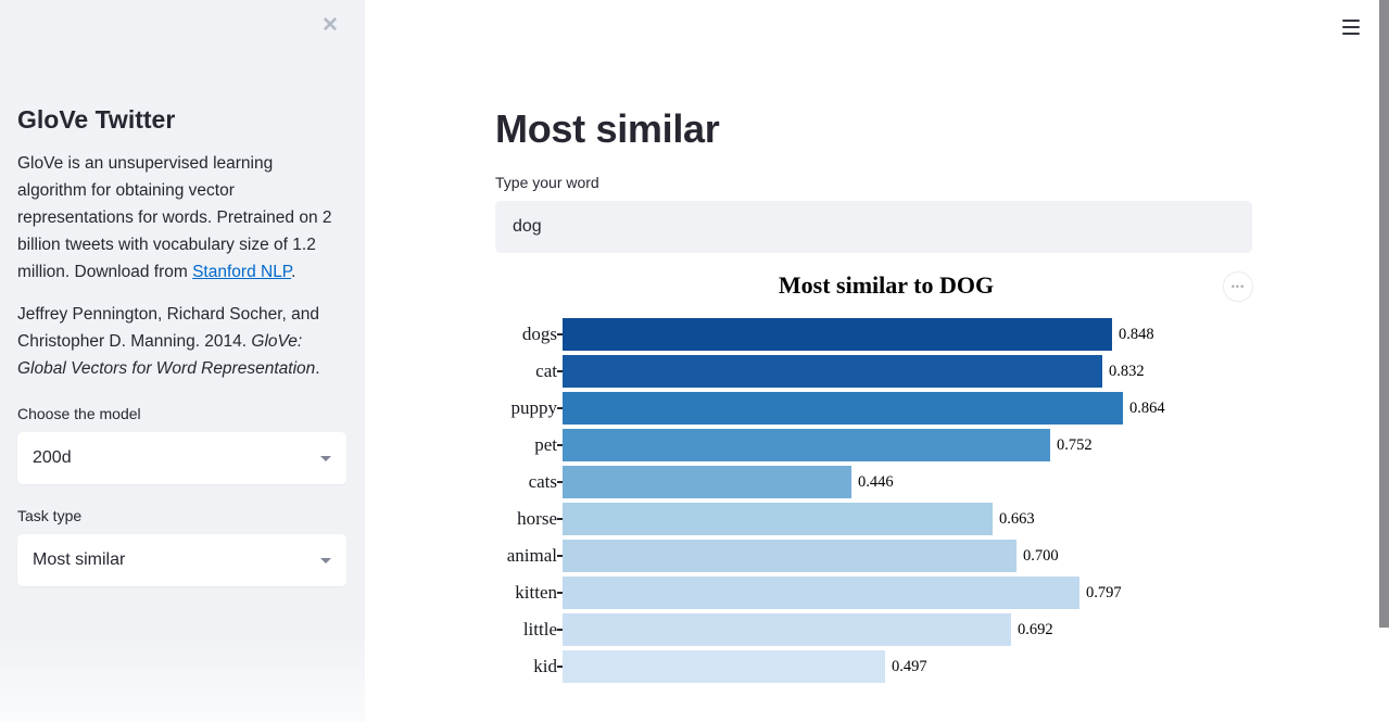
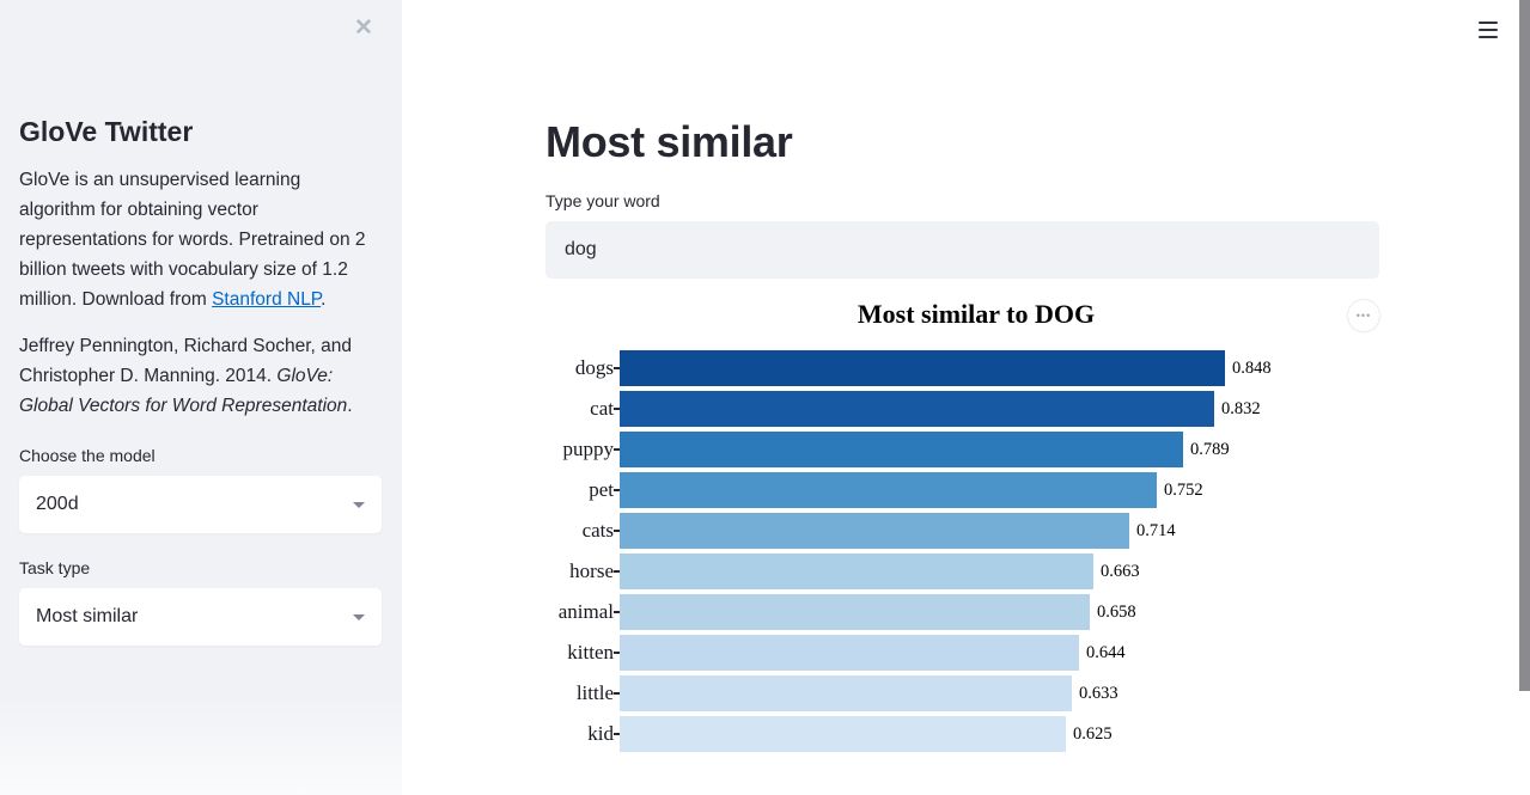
puppy: 0.864 -> 0.789
cats: 0.446 -> 0.714
animal: 0.700 -> 0.658
kitten: 0.797 -> 0.644
little: 0.692 -> 0.633
kid: 0.497 -> 0.625
